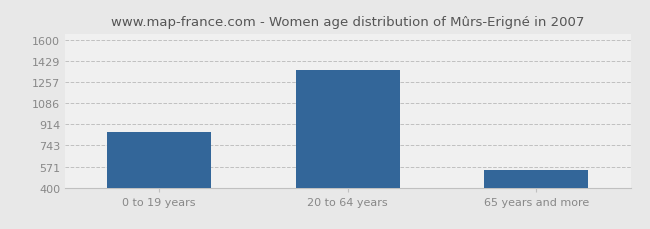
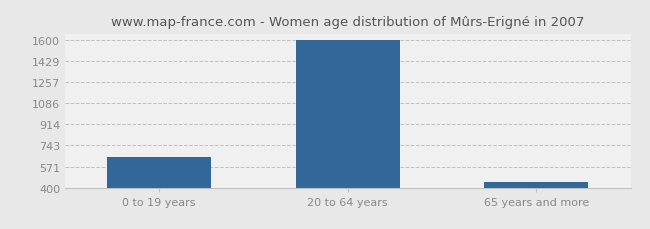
0 to 19 years: 850 -> 650
20 to 64 years: 1350 -> 1600
65 years and more: 540 -> 450
